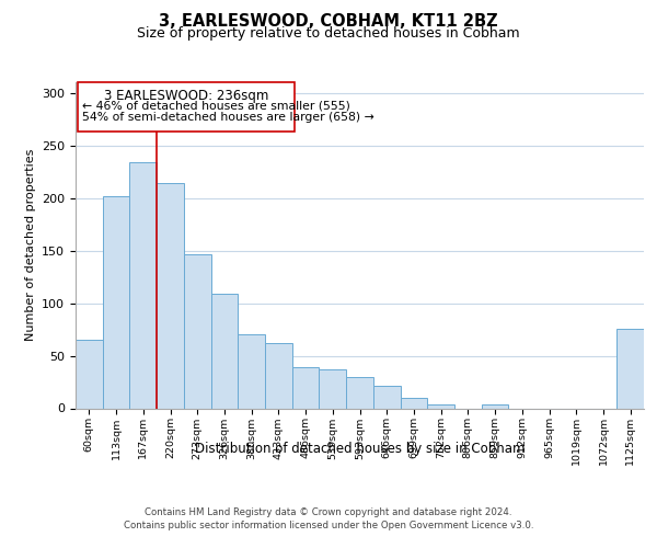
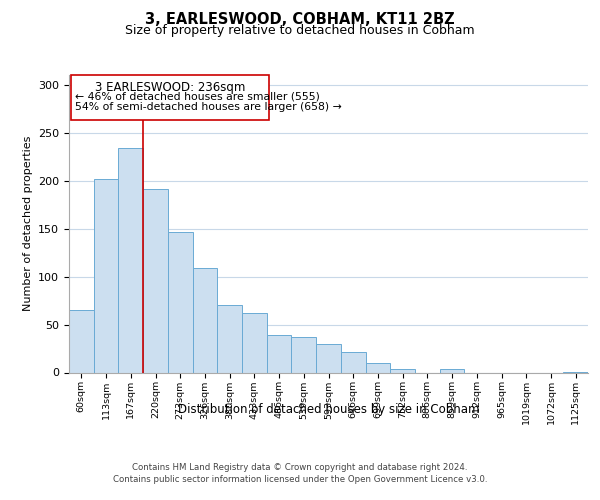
220sqm: 214 -> 191
1125sqm: 76 -> 1
